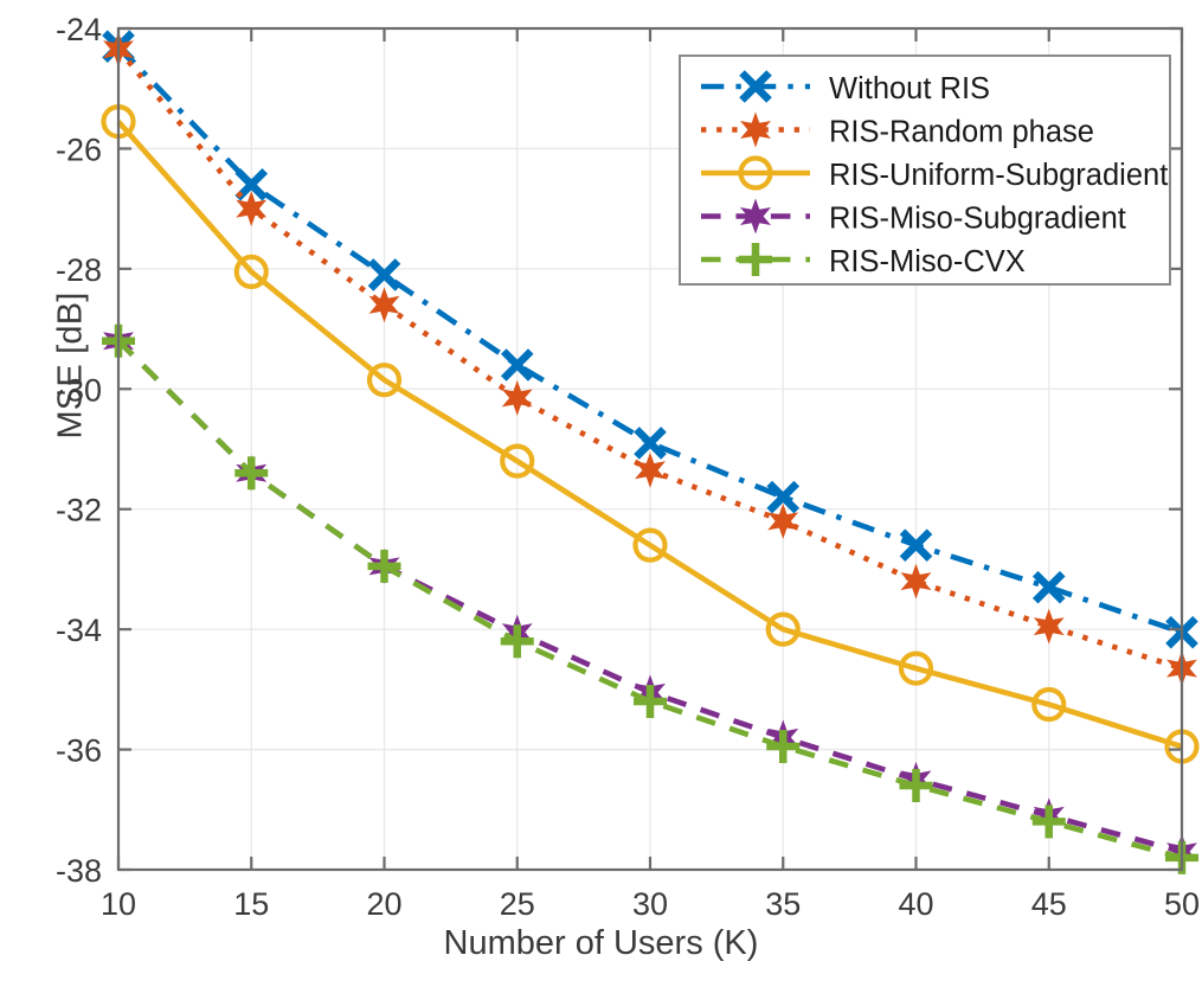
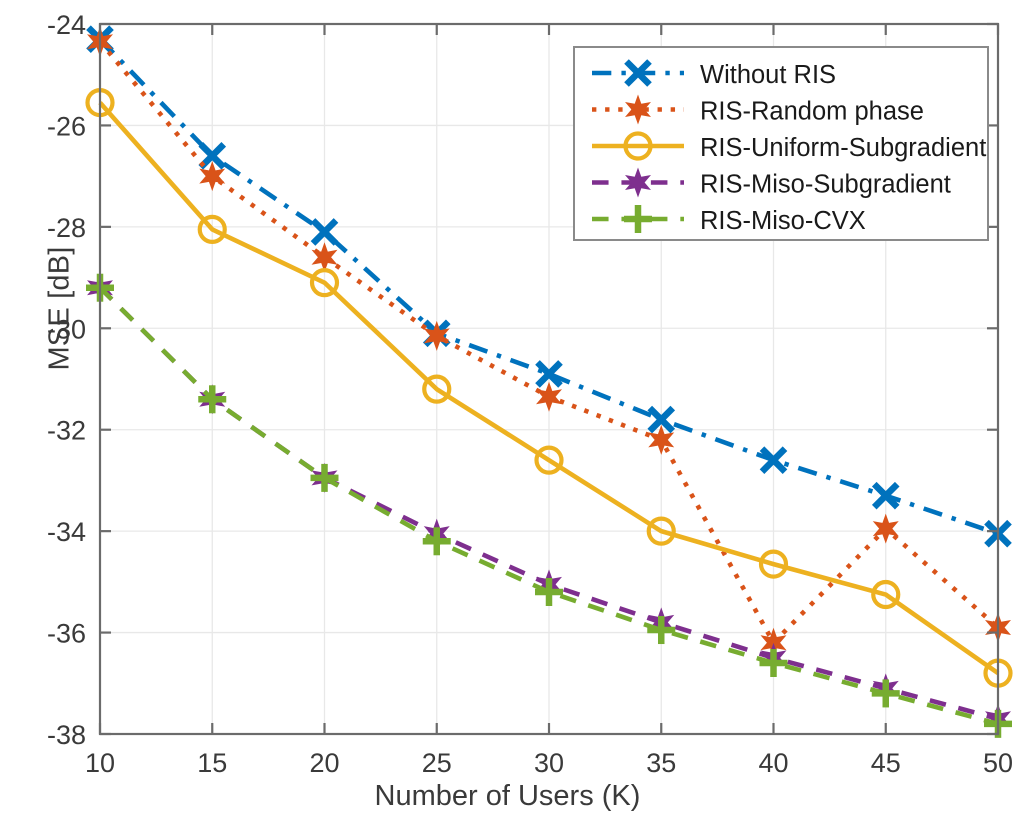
RIS-Uniform-Subgradient/20: -29.9 -> -29.1
Without RIS/25: -29.6 -> -30.1
RIS-Random phase/40: -33.2 -> -36.2
RIS-Random phase/50: -34.6 -> -35.9
RIS-Uniform-Subgradient/50: -36.0 -> -36.8
